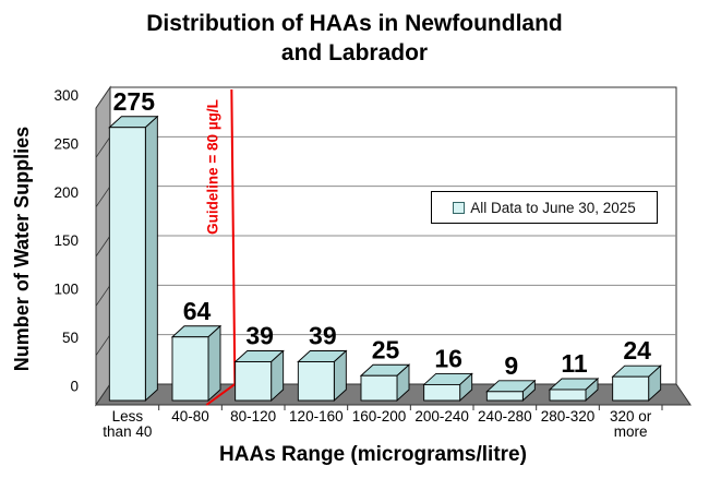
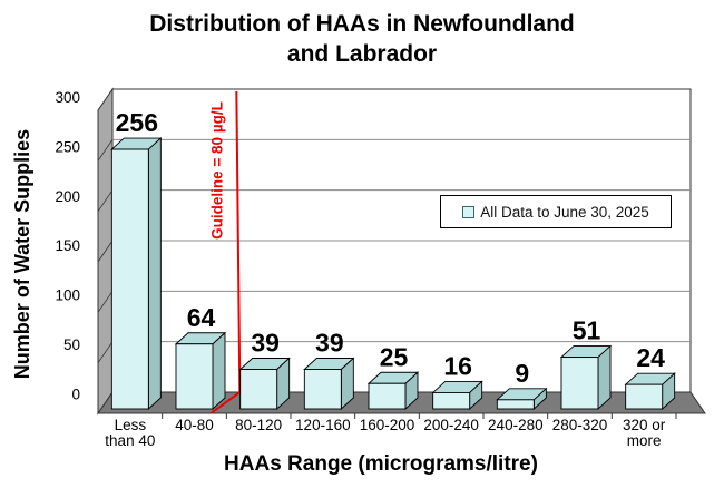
Less than 40: 275 -> 256
280-320: 11 -> 51
